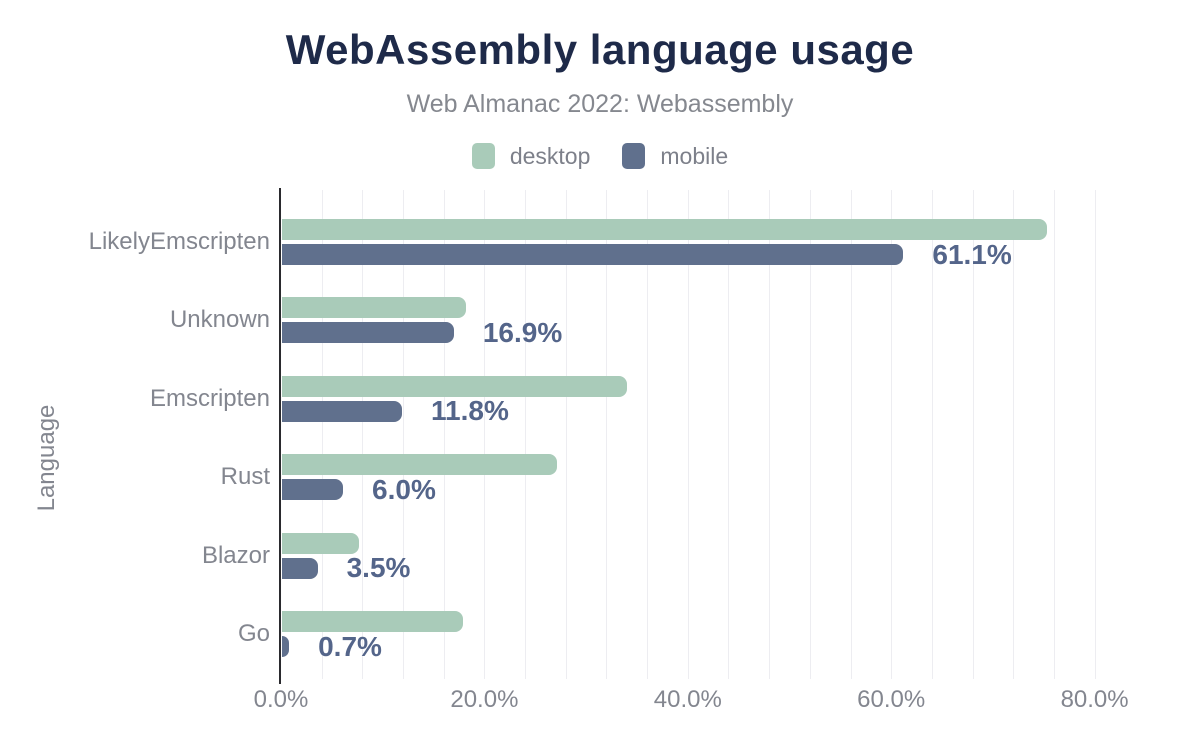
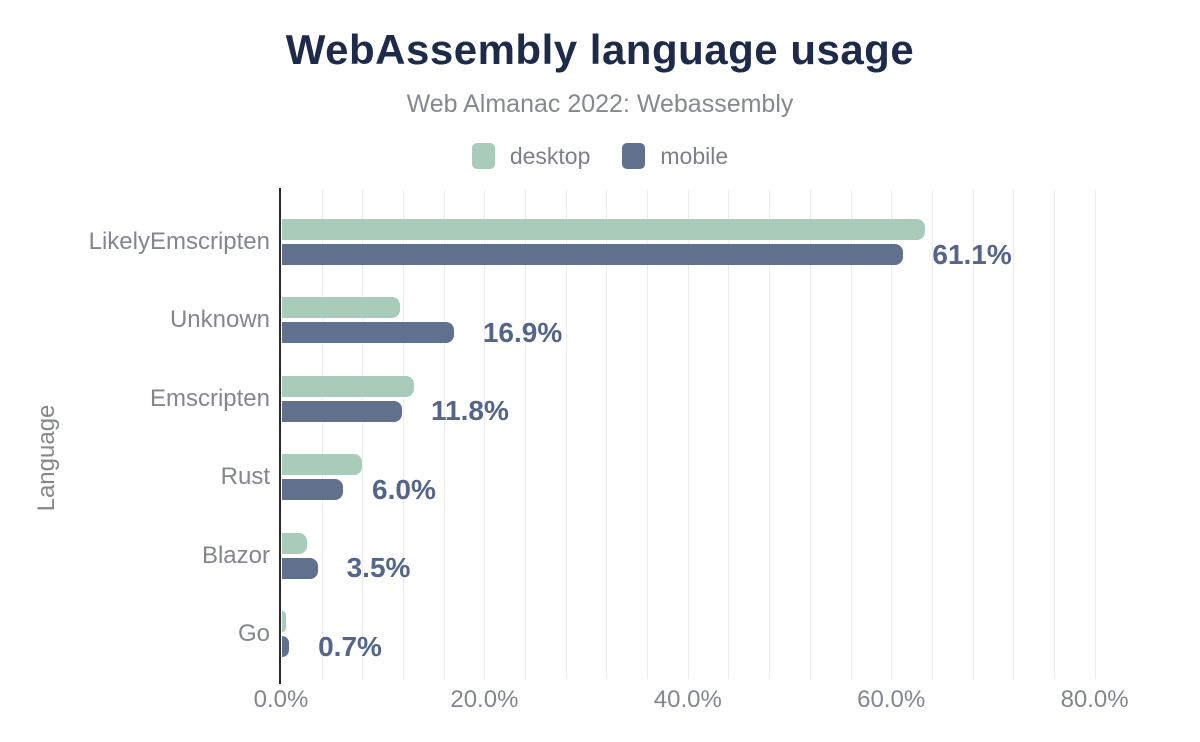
desktop/LikelyEmscripten: 75.2% -> 63.2%
desktop/Unknown: 18.1% -> 11.6%
desktop/Emscripten: 33.9% -> 13.0%
desktop/Rust: 27.0% -> 7.9%
desktop/Blazor: 7.6% -> 2.5%
desktop/Go: 17.8% -> 0.4%
